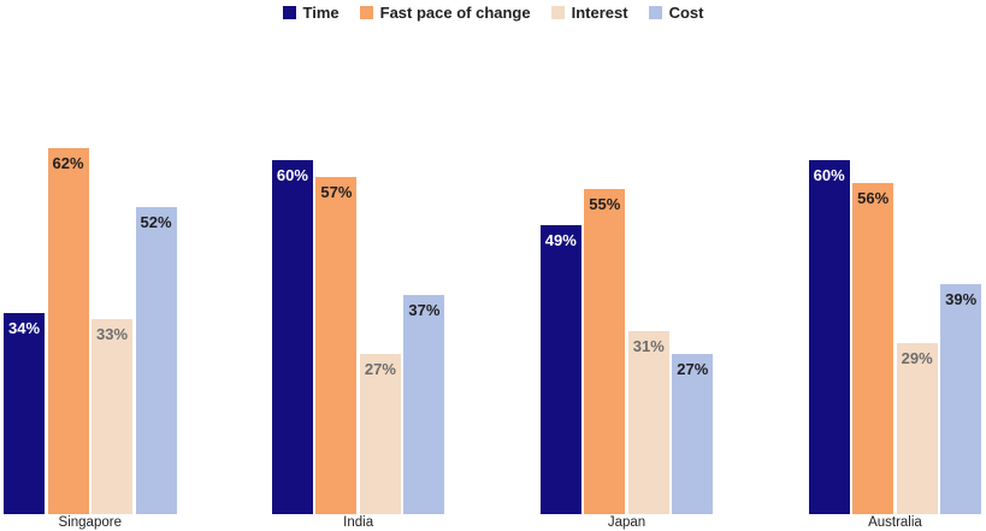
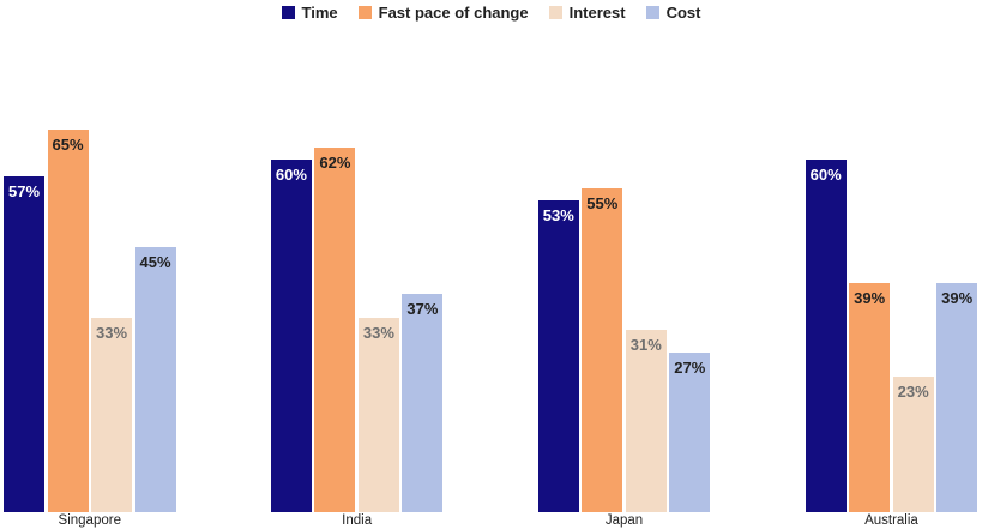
Time/Singapore: 34% -> 57%
Fast pace of change/Singapore: 62% -> 65%
Cost/Singapore: 52% -> 45%
Fast pace of change/India: 57% -> 62%
Interest/India: 27% -> 33%
Time/Japan: 49% -> 53%
Fast pace of change/Australia: 56% -> 39%
Interest/Australia: 29% -> 23%
